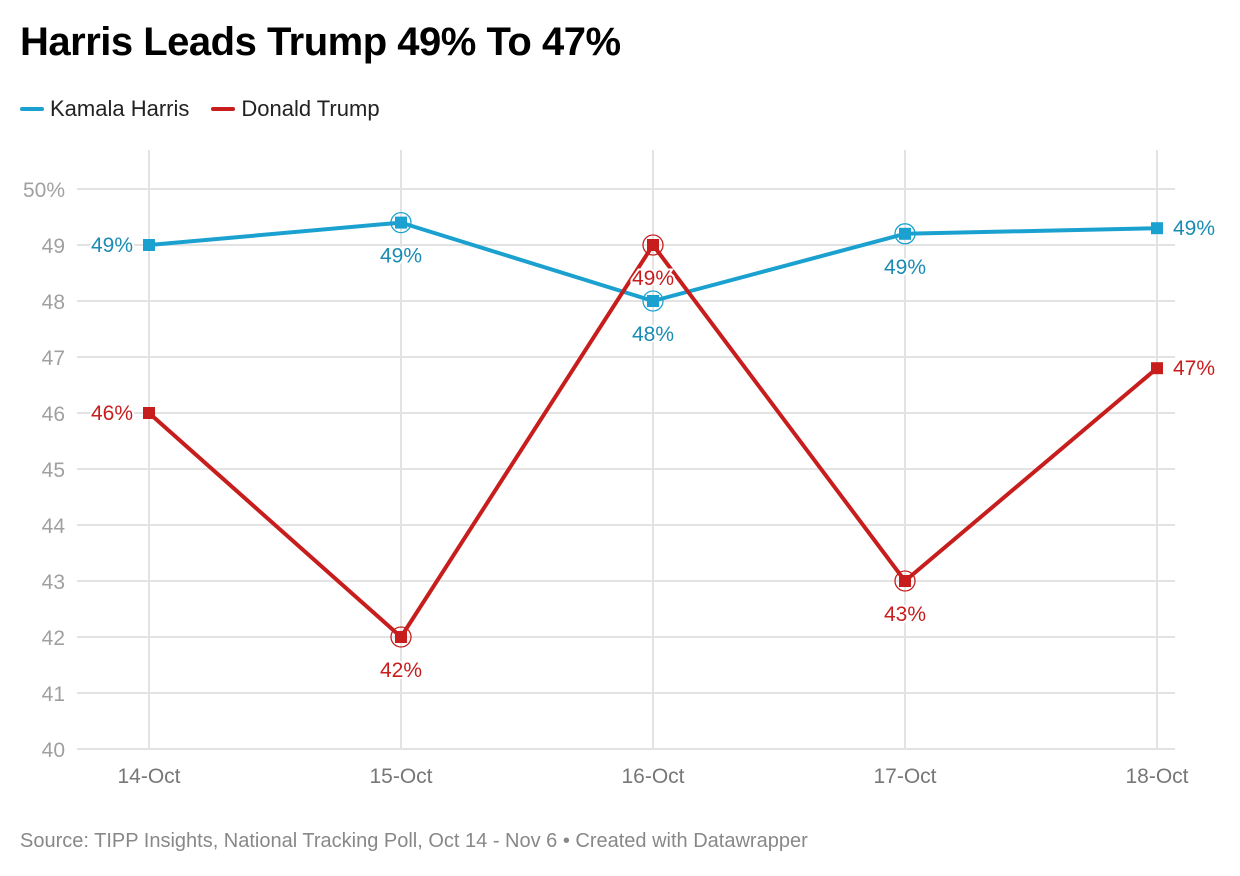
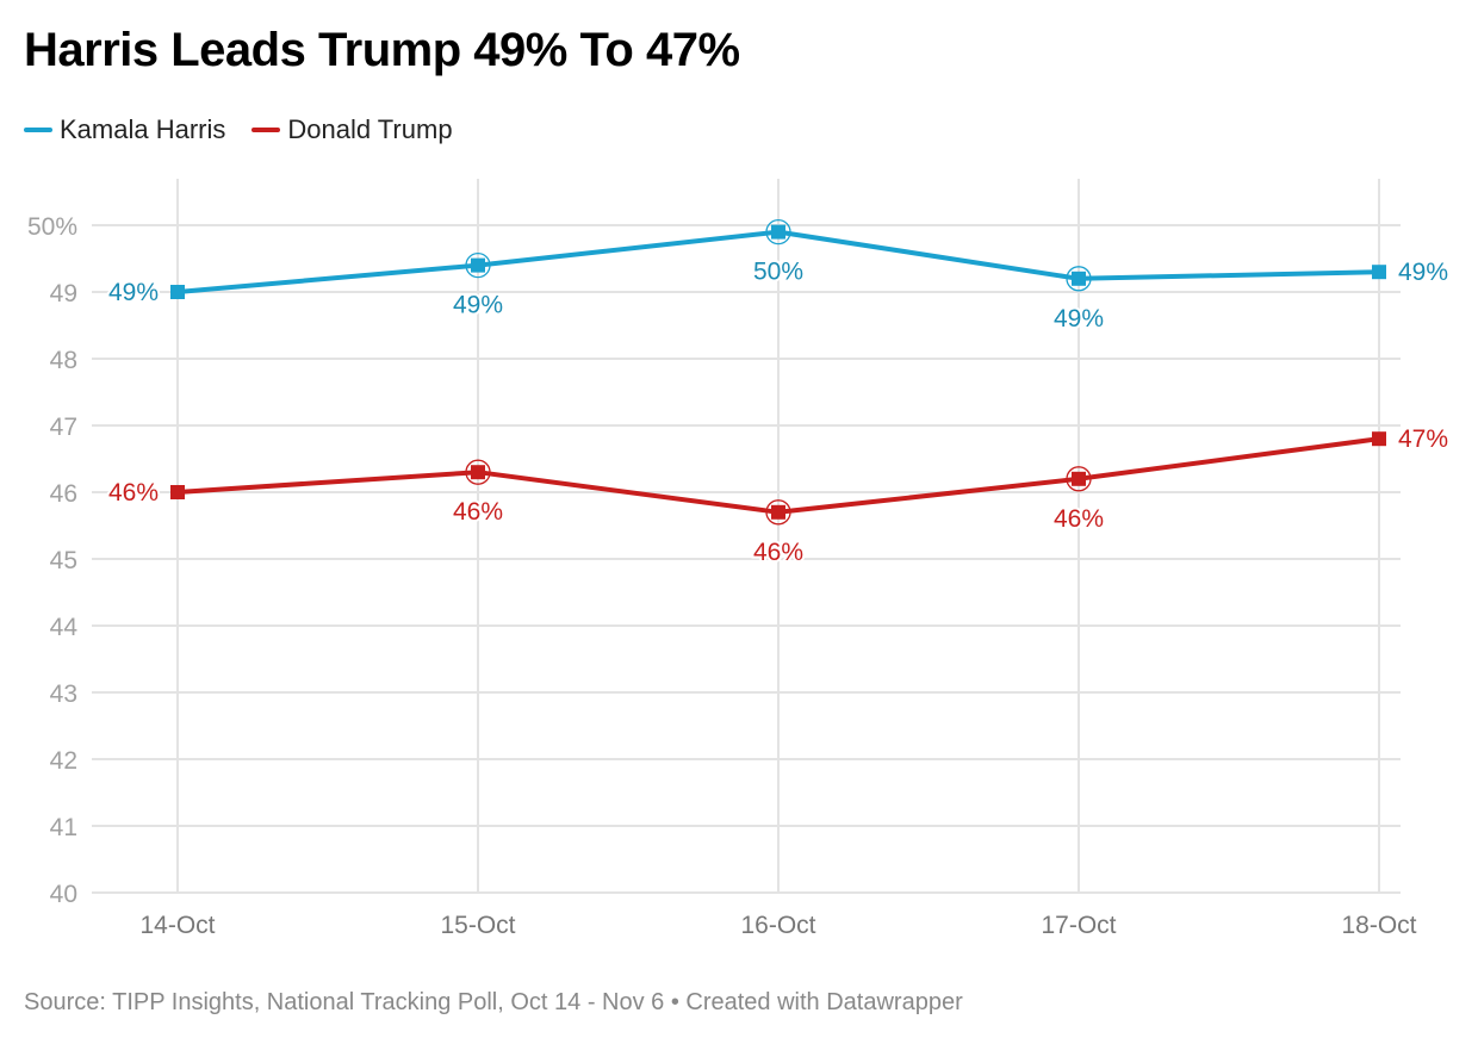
Donald Trump/15-Oct: 42% -> 46%
Kamala Harris/16-Oct: 48% -> 50%
Donald Trump/16-Oct: 49% -> 46%
Donald Trump/17-Oct: 43% -> 46%
